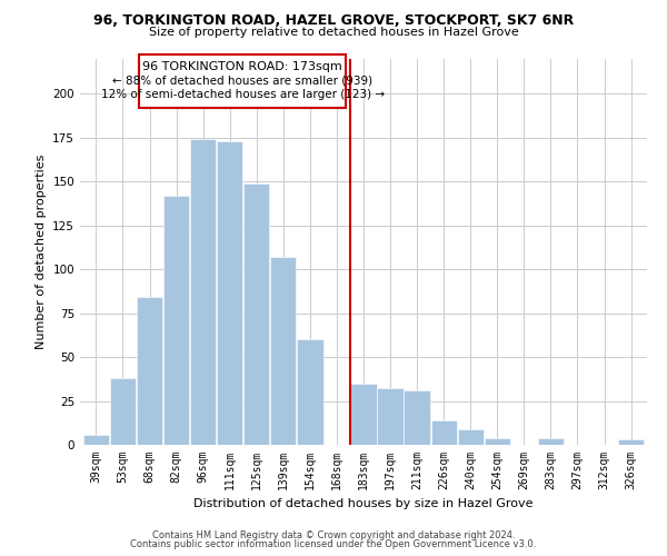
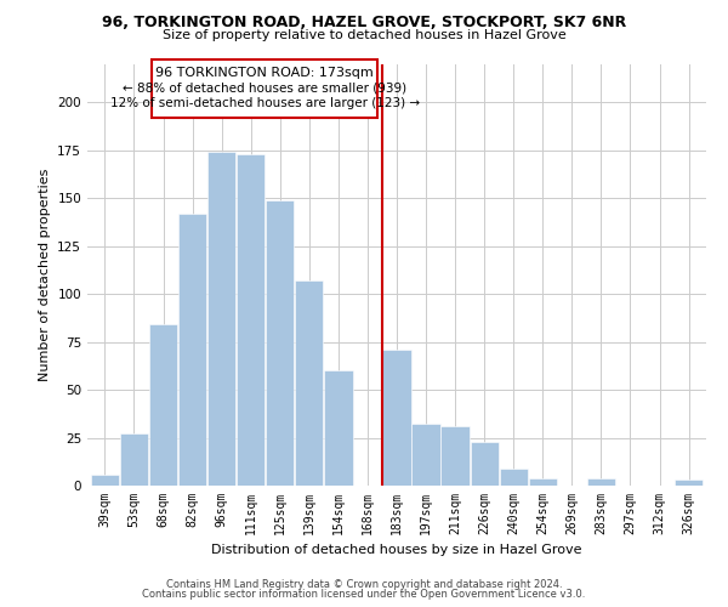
53sqm: 38 -> 27
183sqm: 35 -> 71
226sqm: 14 -> 23
